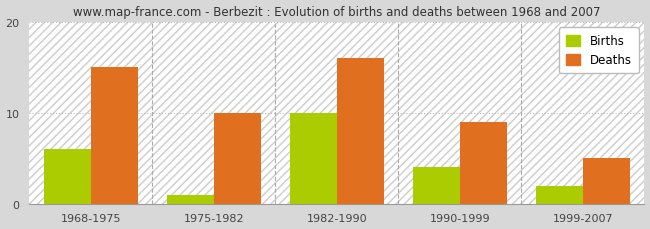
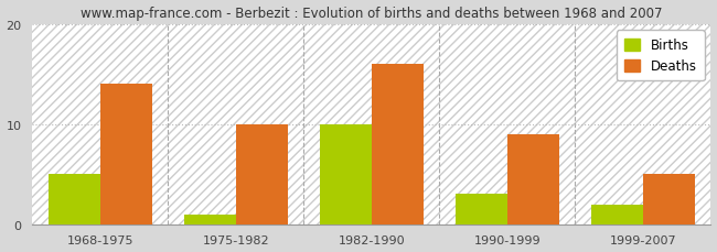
Births/1968-1975: 6 -> 5
Deaths/1968-1975: 15 -> 14
Births/1990-1999: 4 -> 3
